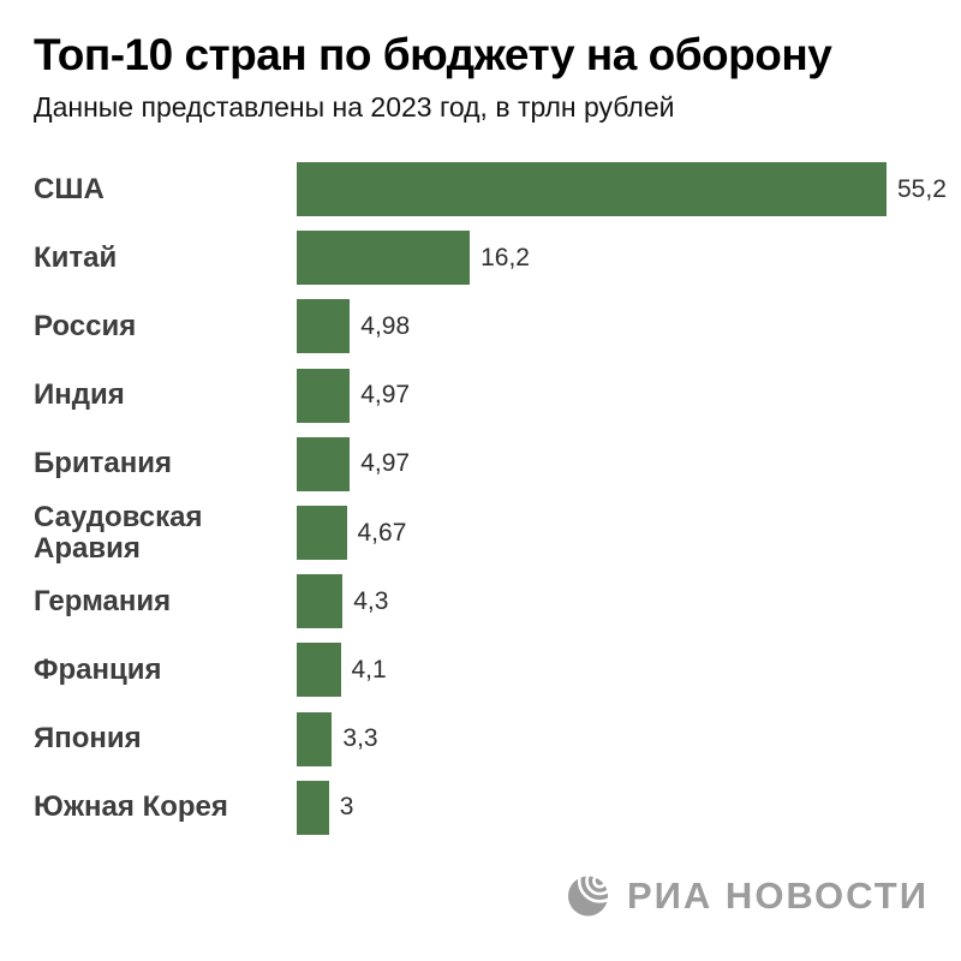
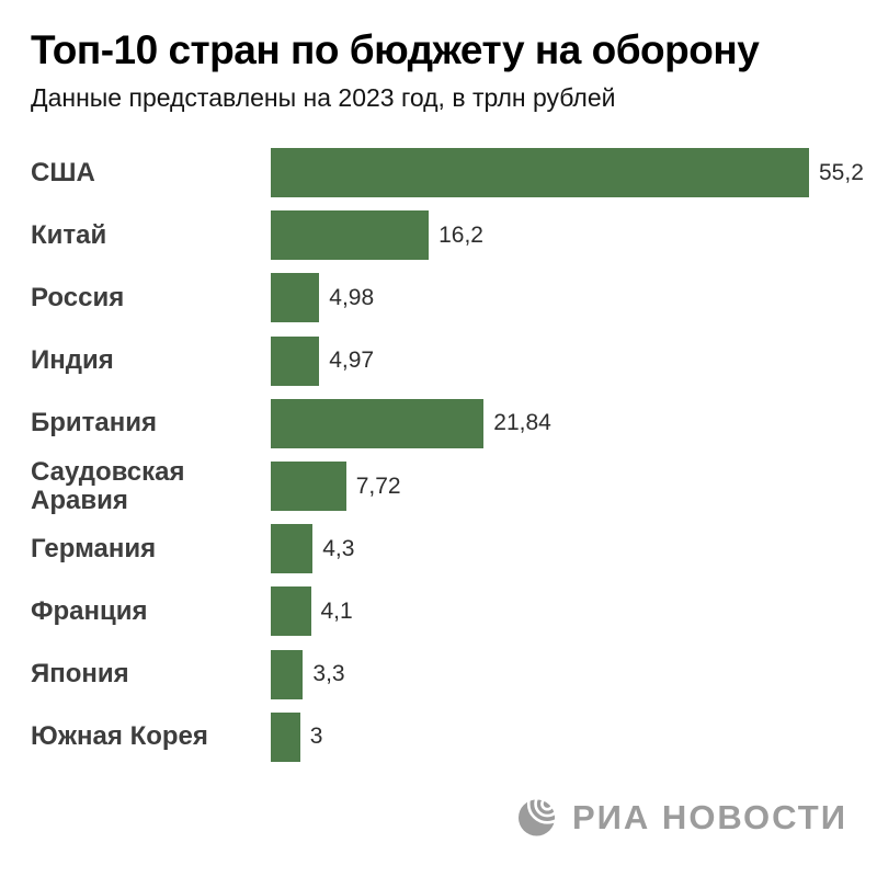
Британия: 4,97 -> 21,84
Саудовская Аравия: 4,67 -> 7,72
